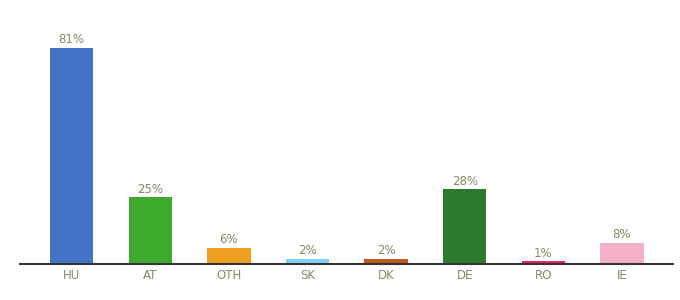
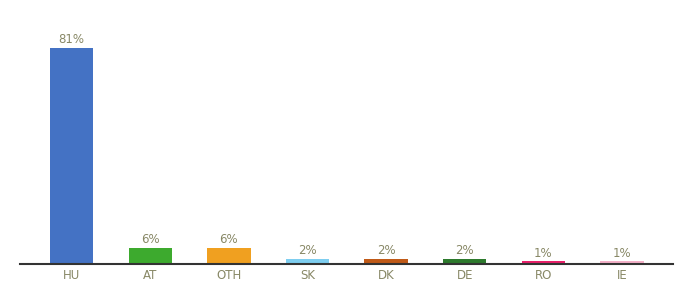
AT: 25% -> 6%
DE: 28% -> 2%
IE: 8% -> 1%
